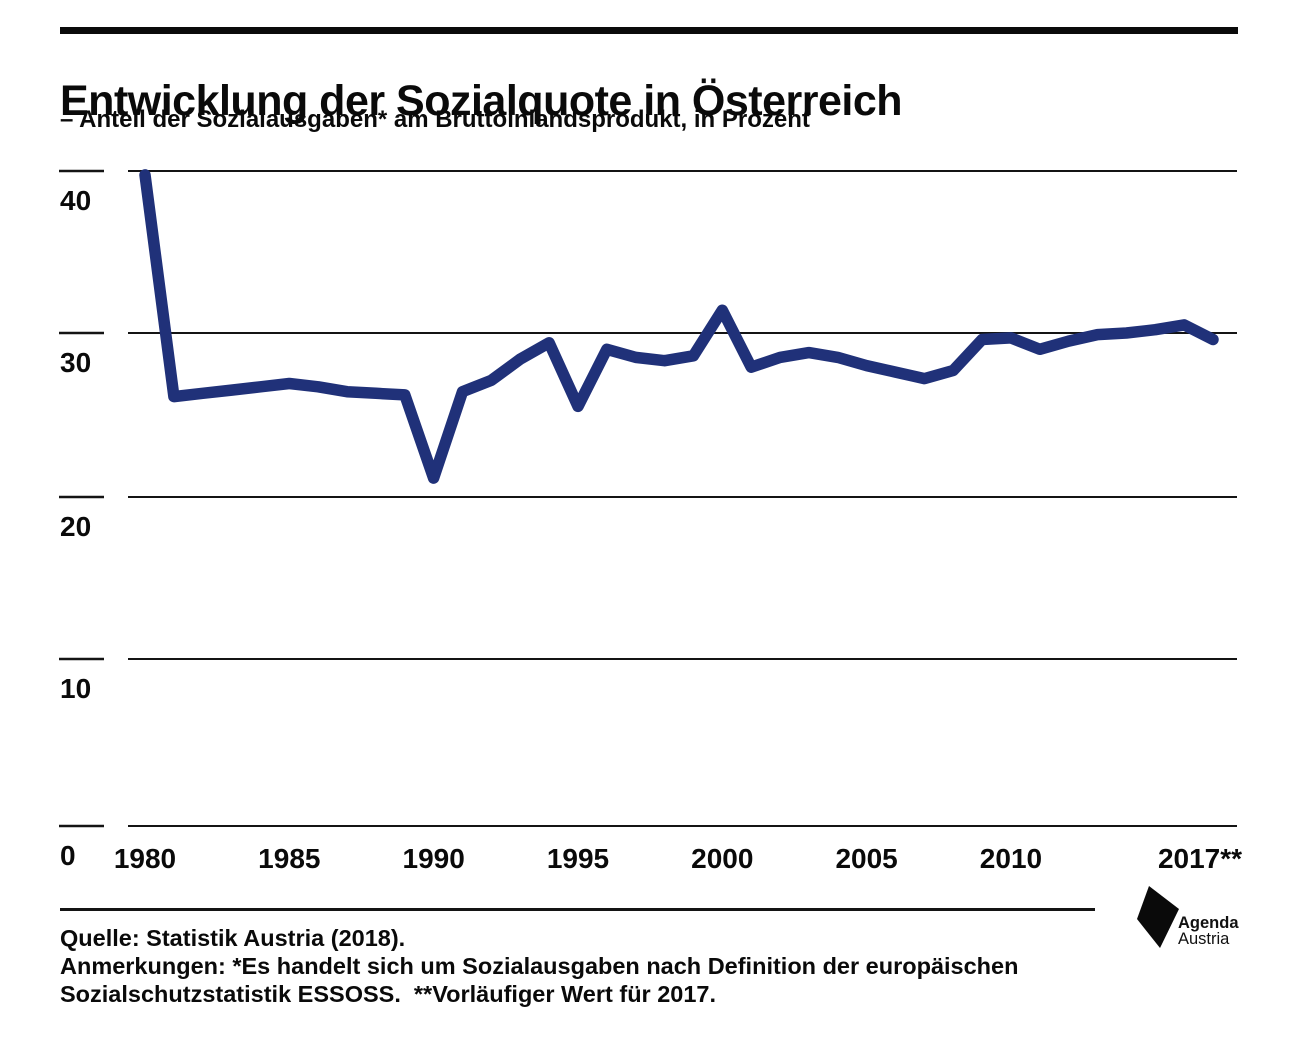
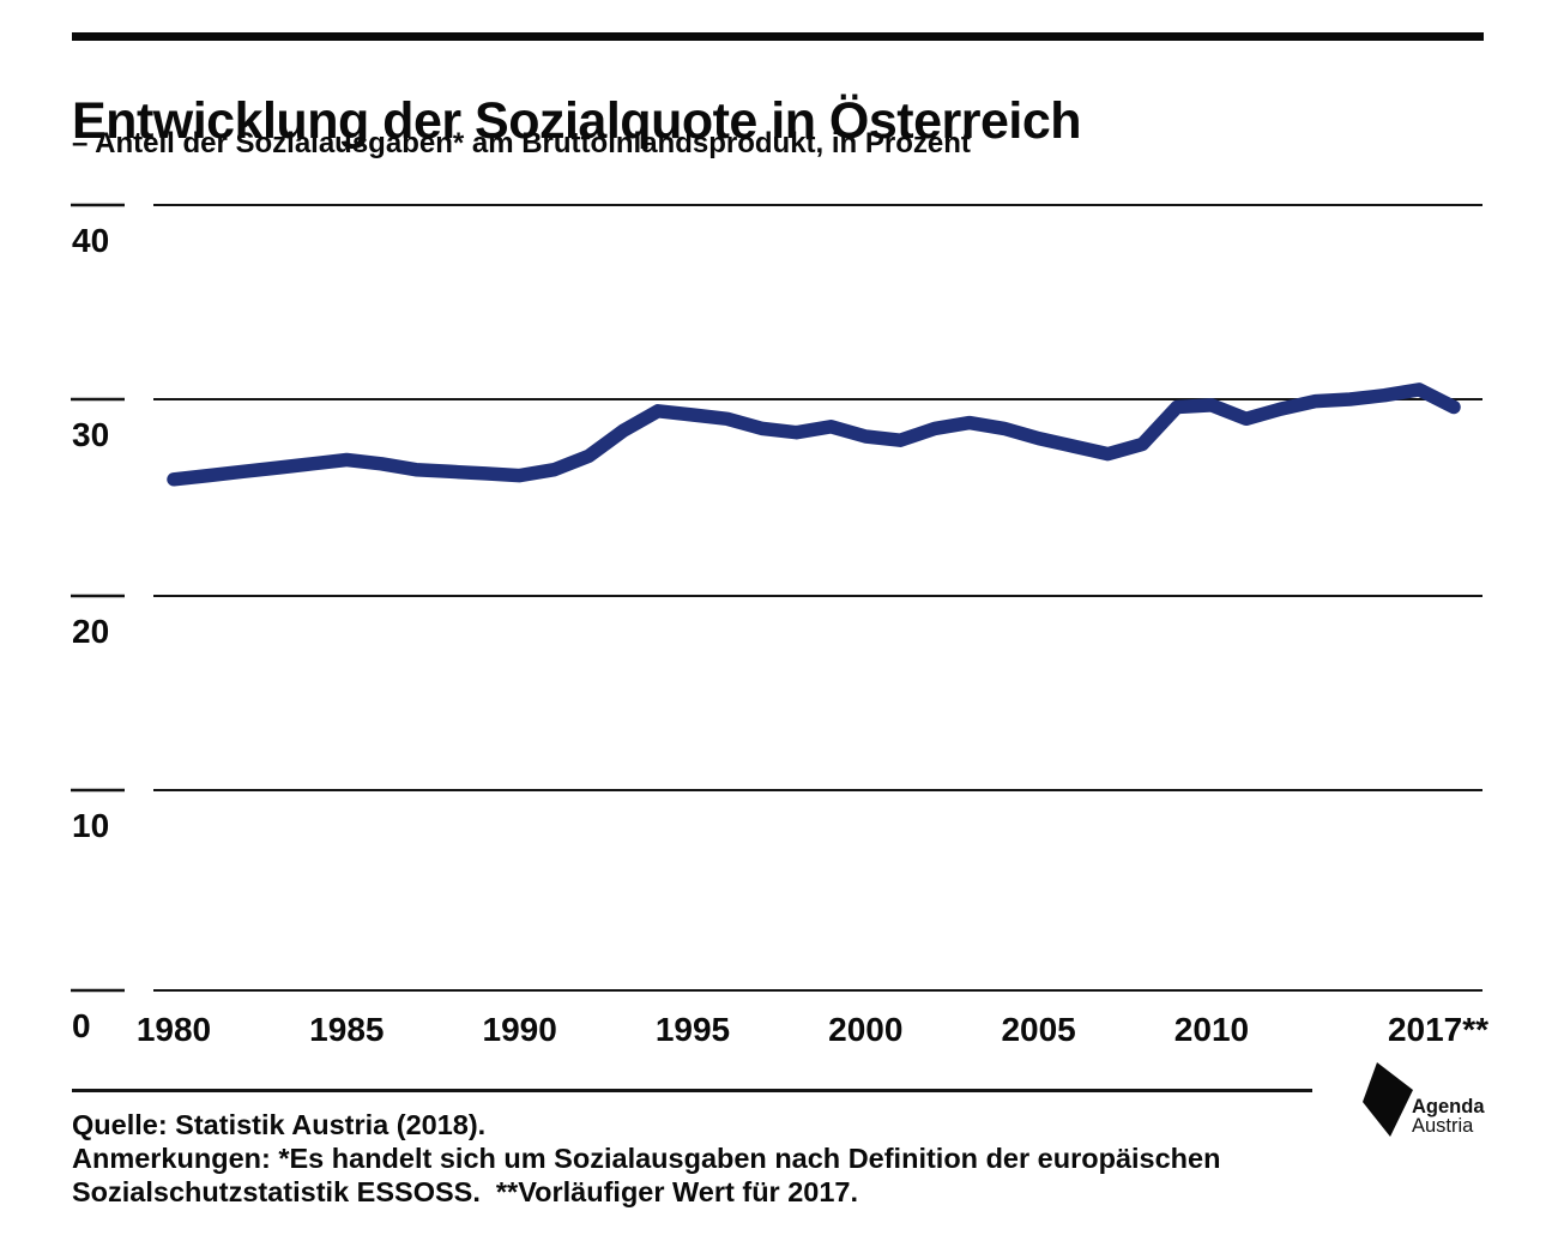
1980: 39.7 -> 25.9
1990: 21.1 -> 26.1
1995: 25.5 -> 29.2
2000: 31.4 -> 28.1
